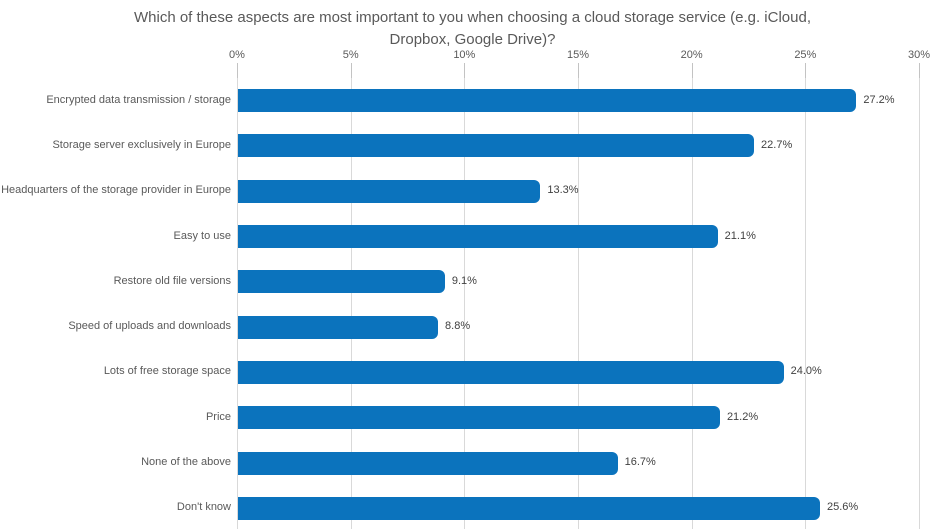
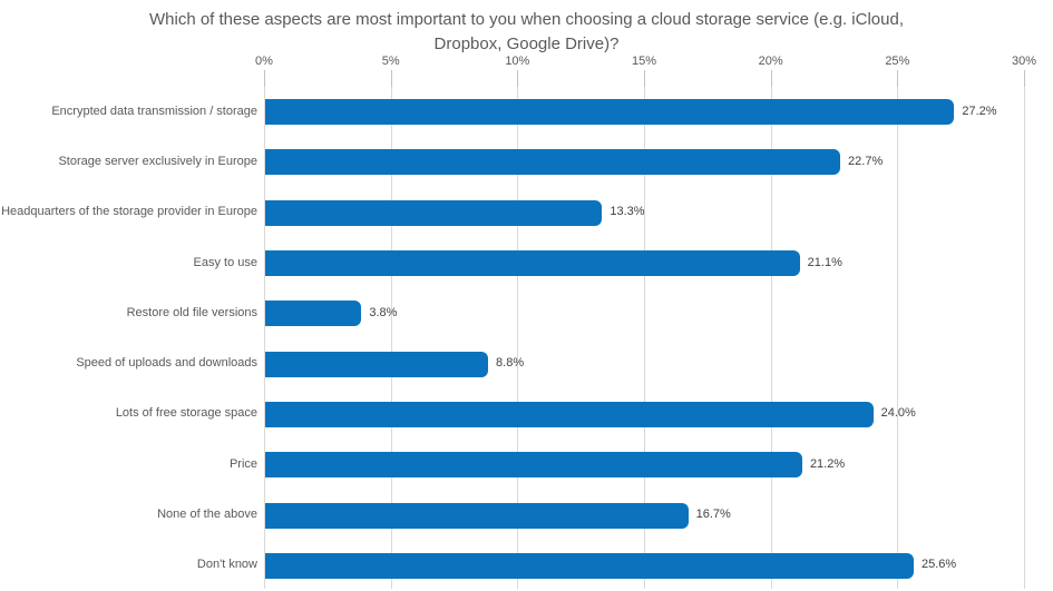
Restore old file versions: 9.1% -> 3.8%
